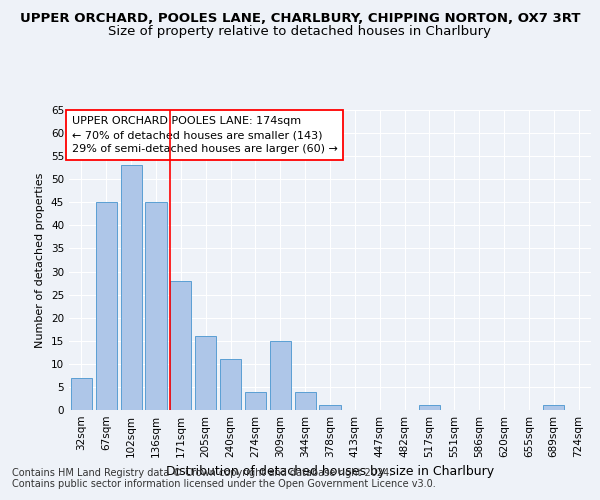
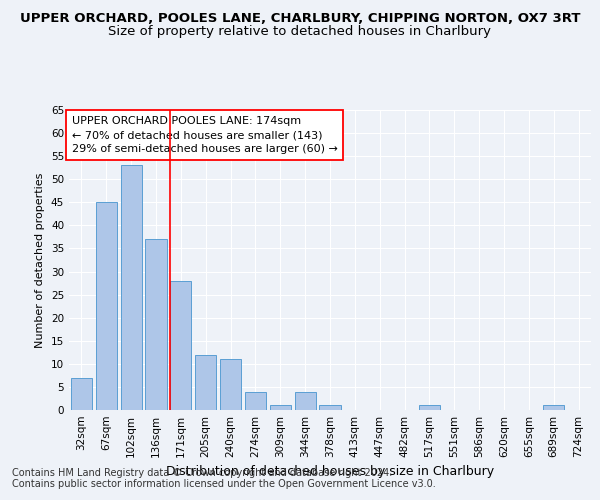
136sqm: 45 -> 37
205sqm: 16 -> 12
309sqm: 15 -> 1
